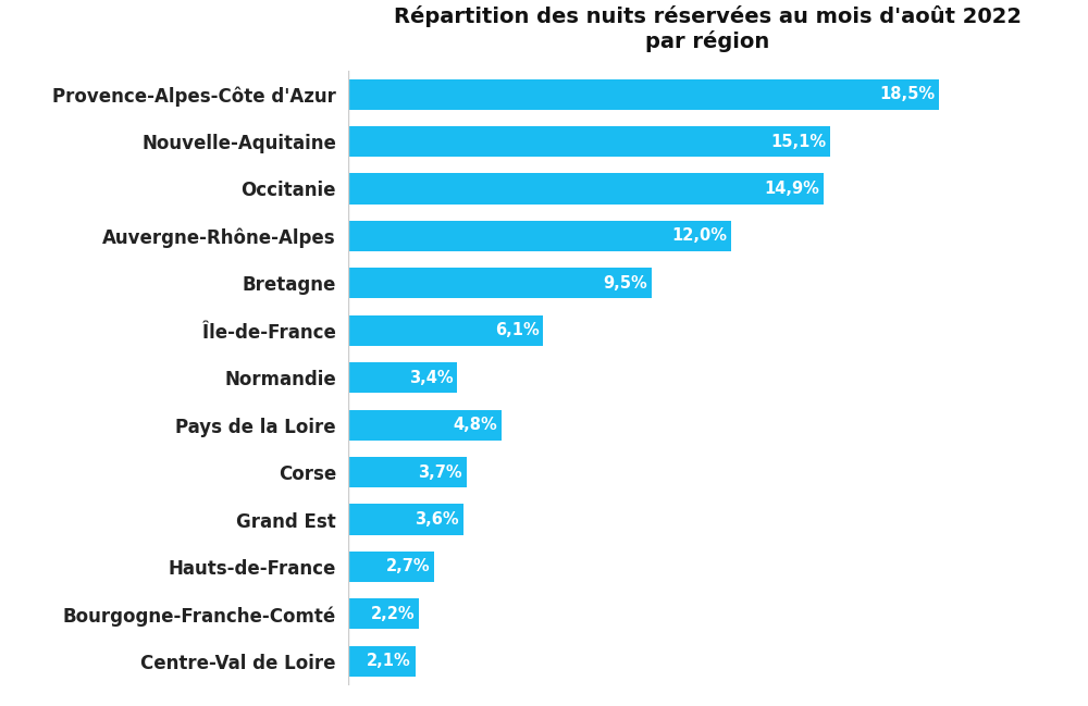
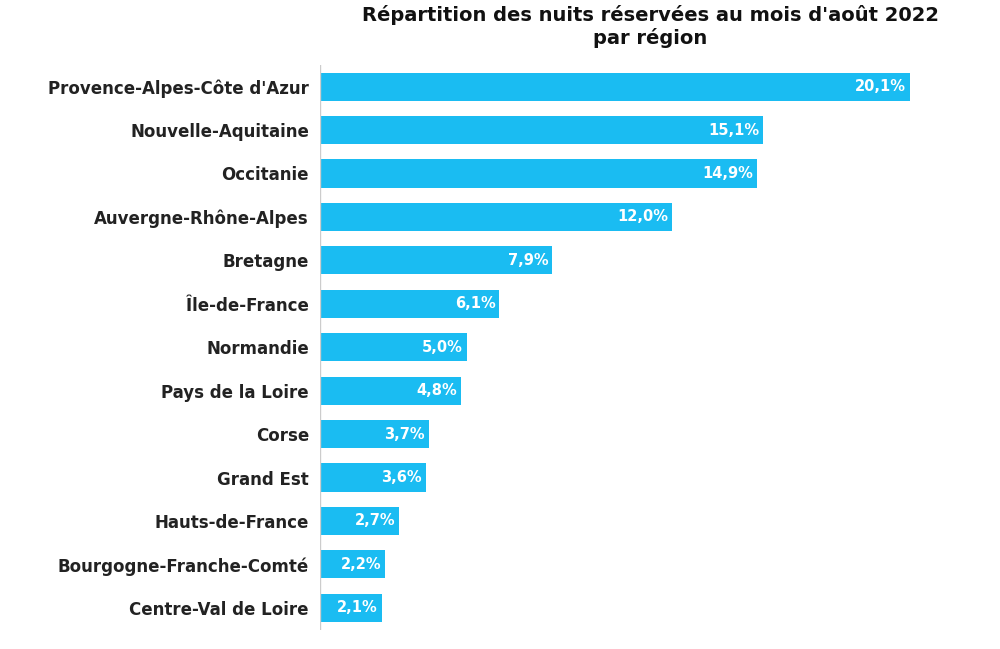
Provence-Alpes-Côte d'Azur: 18,5% -> 20,1%
Bretagne: 9,5% -> 7,9%
Normandie: 3,4% -> 5,0%
